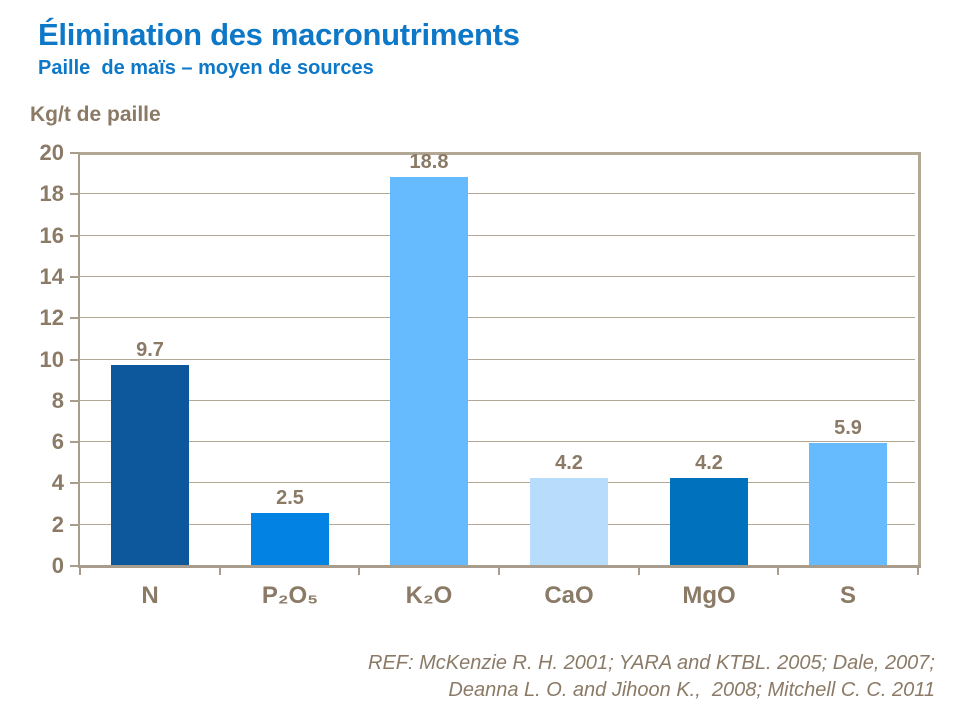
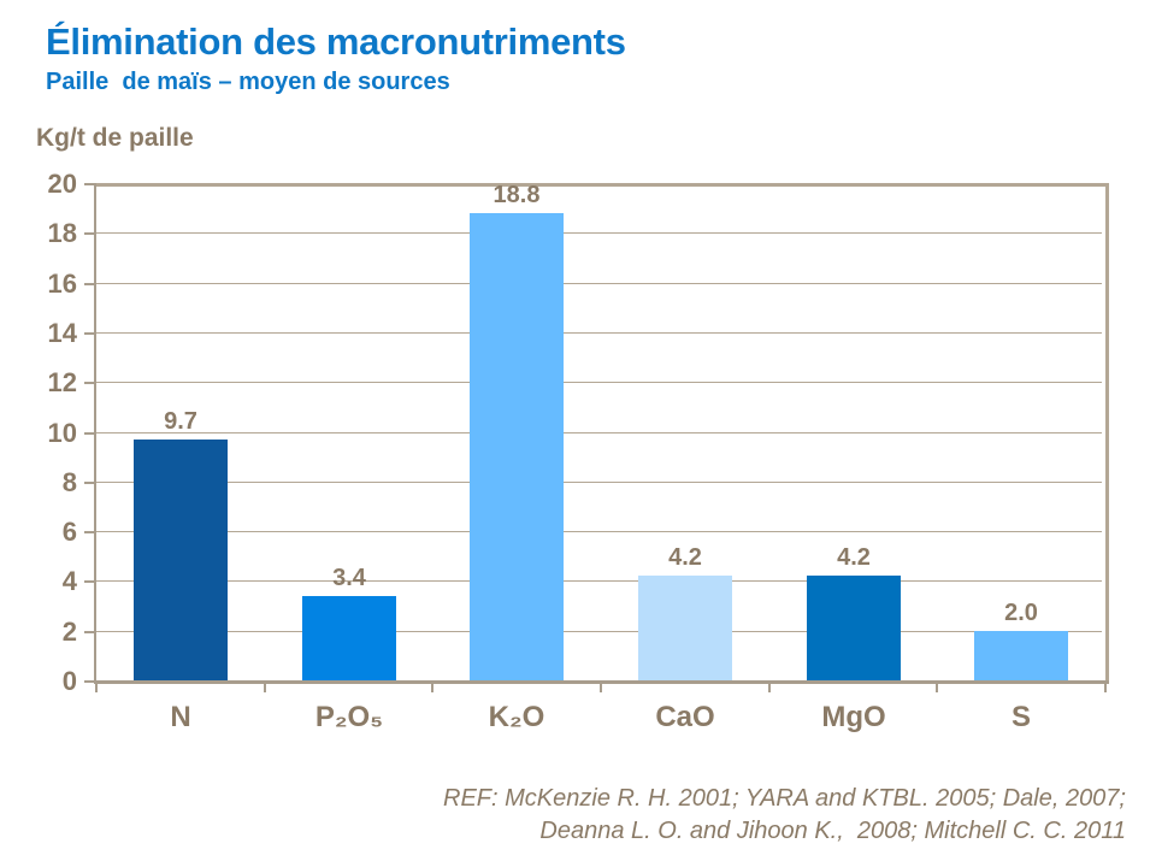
P₂O₅: 2.5 -> 3.4
S: 5.9 -> 2.0
